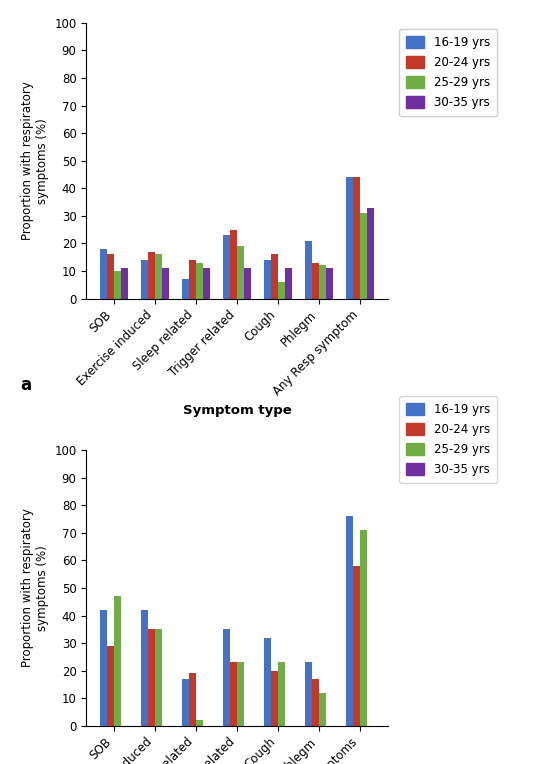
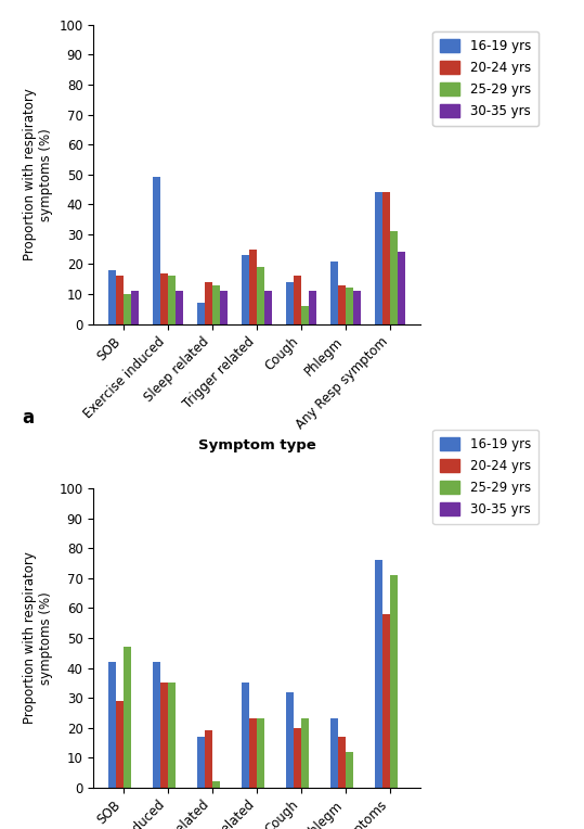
16-19 yrs/Exercise induced: 14 -> 49
30-35 yrs/Any Resp symptom: 33 -> 24
